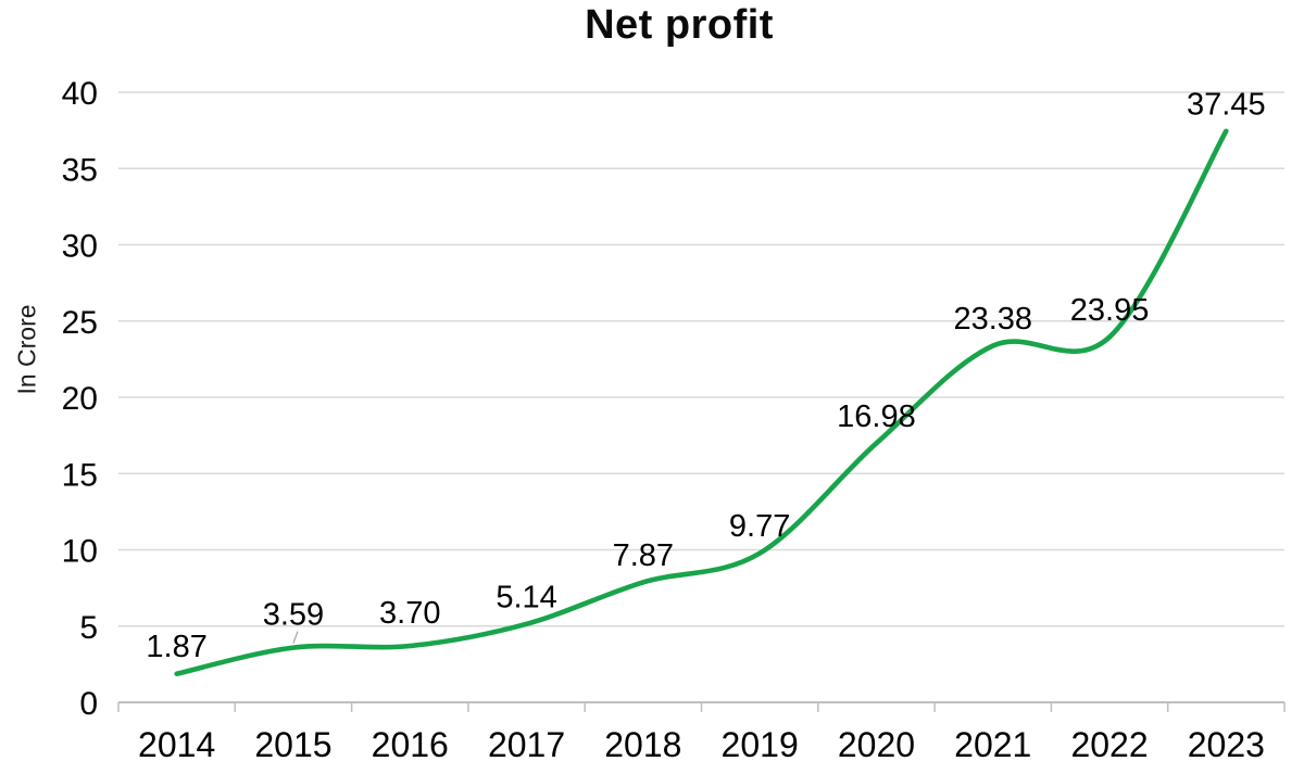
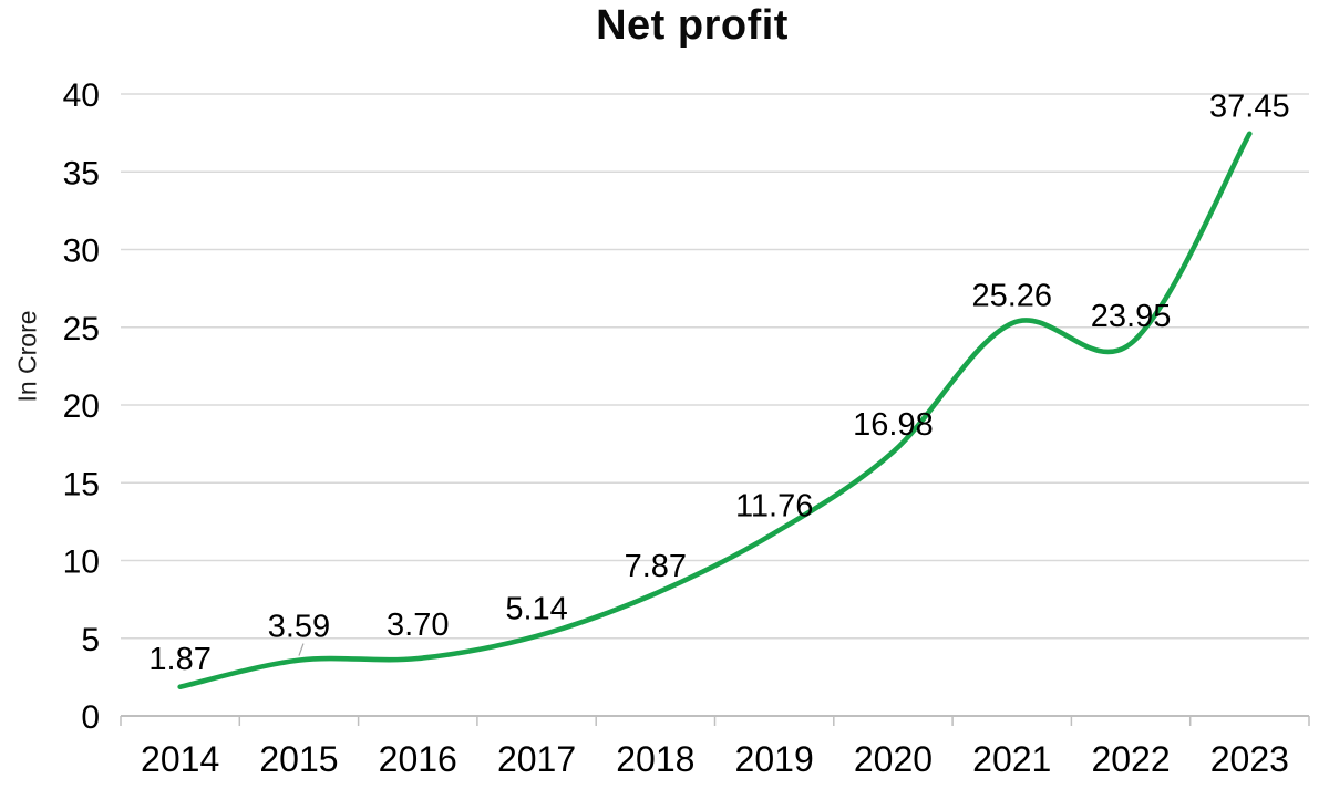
2019: 9.77 -> 11.76
2021: 23.38 -> 25.26
